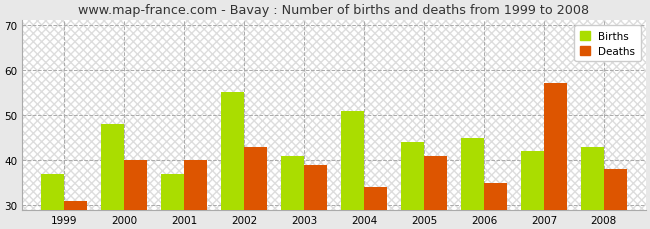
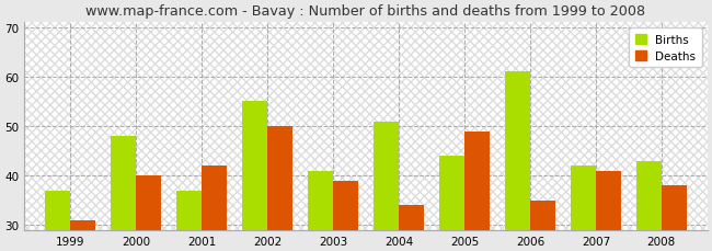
Deaths/2001: 40 -> 42
Deaths/2002: 43 -> 50
Deaths/2005: 41 -> 49
Births/2006: 45 -> 61
Deaths/2007: 57 -> 41
